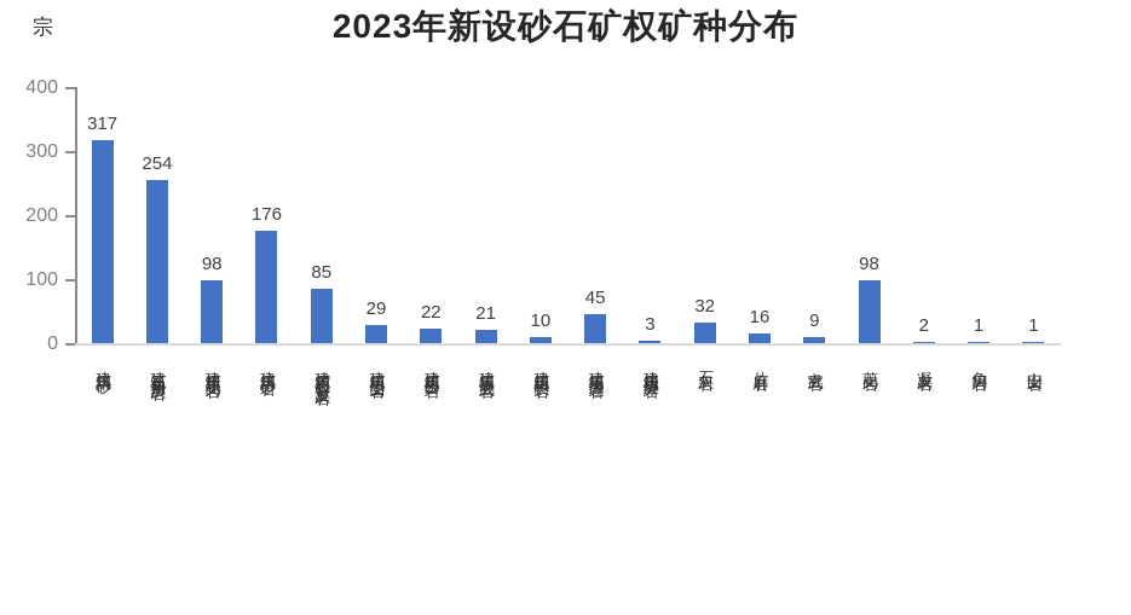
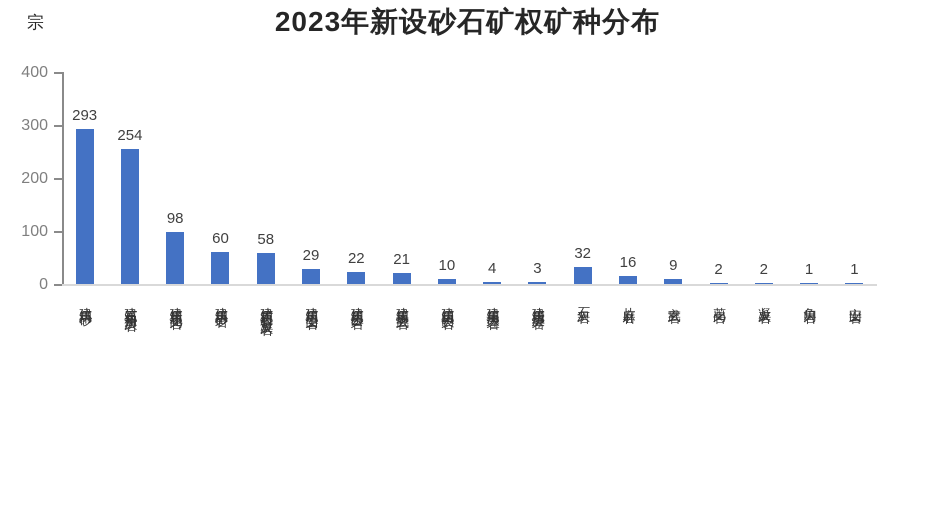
建筑用砂: 317 -> 293
建筑用砂岩: 176 -> 60
建筑用石料（凝灰岩）: 85 -> 58
建筑用大理岩: 45 -> 4
花岗岩: 98 -> 2
